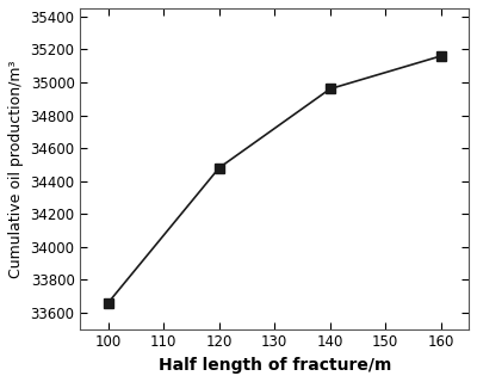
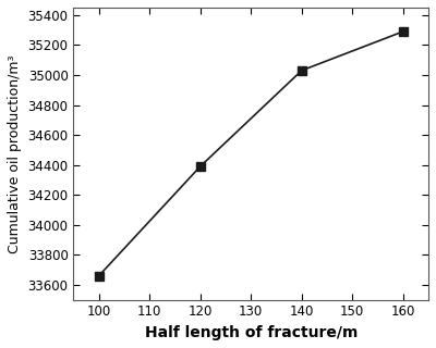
120: 34480 -> 34390
140: 34960 -> 35030
160: 35160 -> 35290
